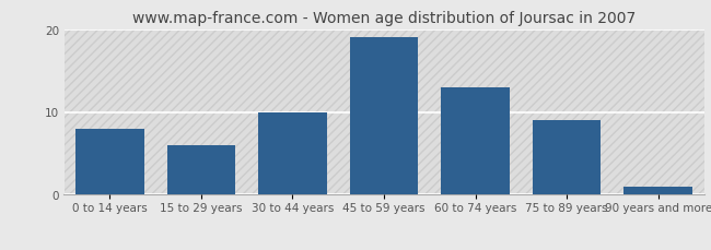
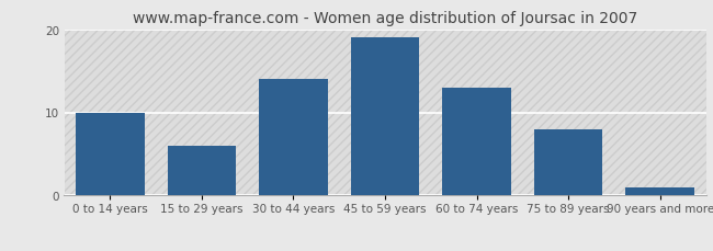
0 to 14 years: 8 -> 10
30 to 44 years: 10 -> 14
75 to 89 years: 9 -> 8
